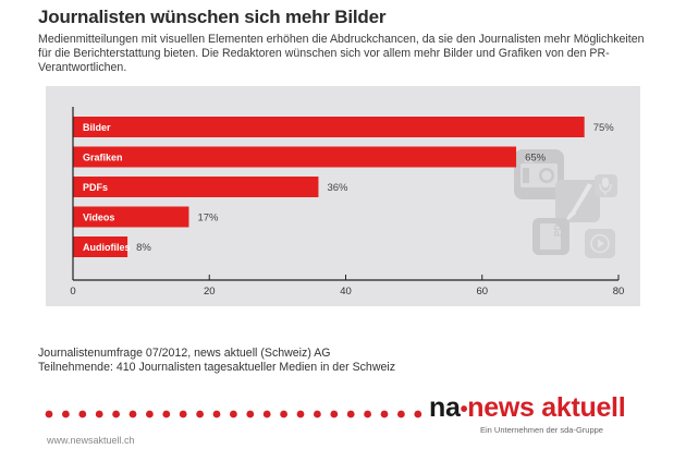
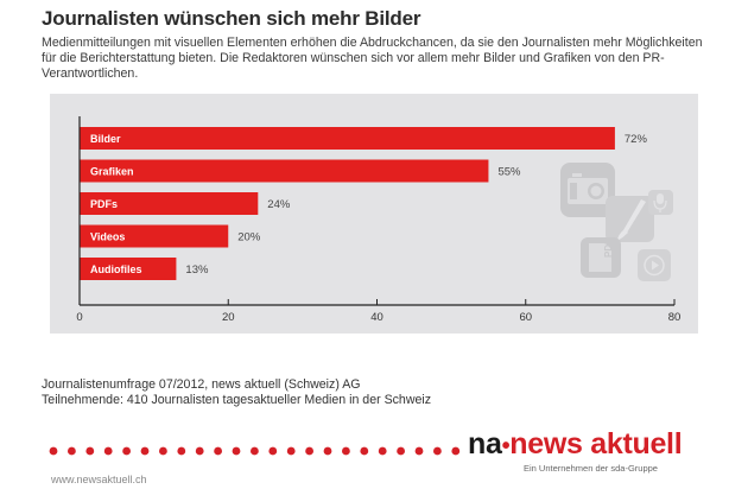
Bilder: 75% -> 72%
Grafiken: 65% -> 55%
PDFs: 36% -> 24%
Videos: 17% -> 20%
Audiofiles: 8% -> 13%
